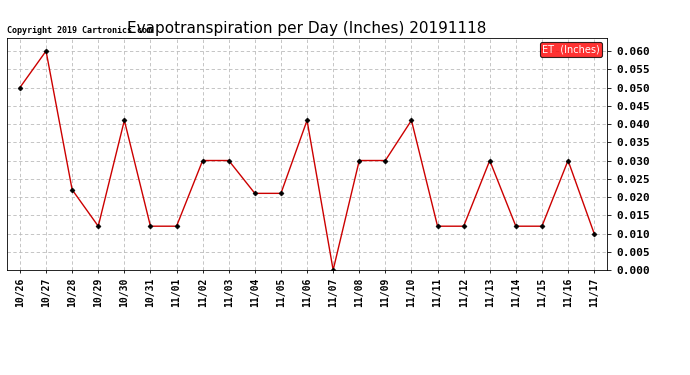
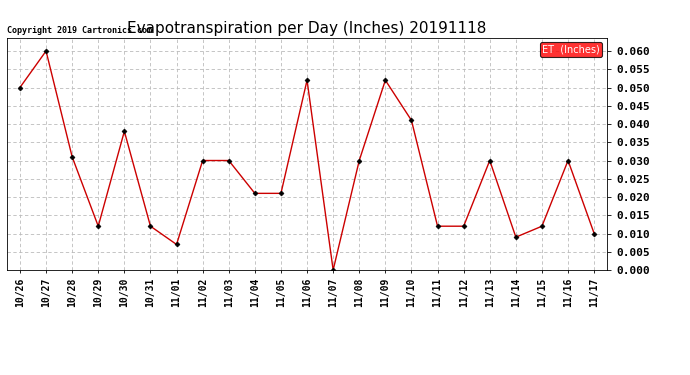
10/28: 0.022 -> 0.031
10/30: 0.041 -> 0.038
11/01: 0.012 -> 0.007
11/06: 0.041 -> 0.052
11/09: 0.030 -> 0.052
11/14: 0.012 -> 0.009
